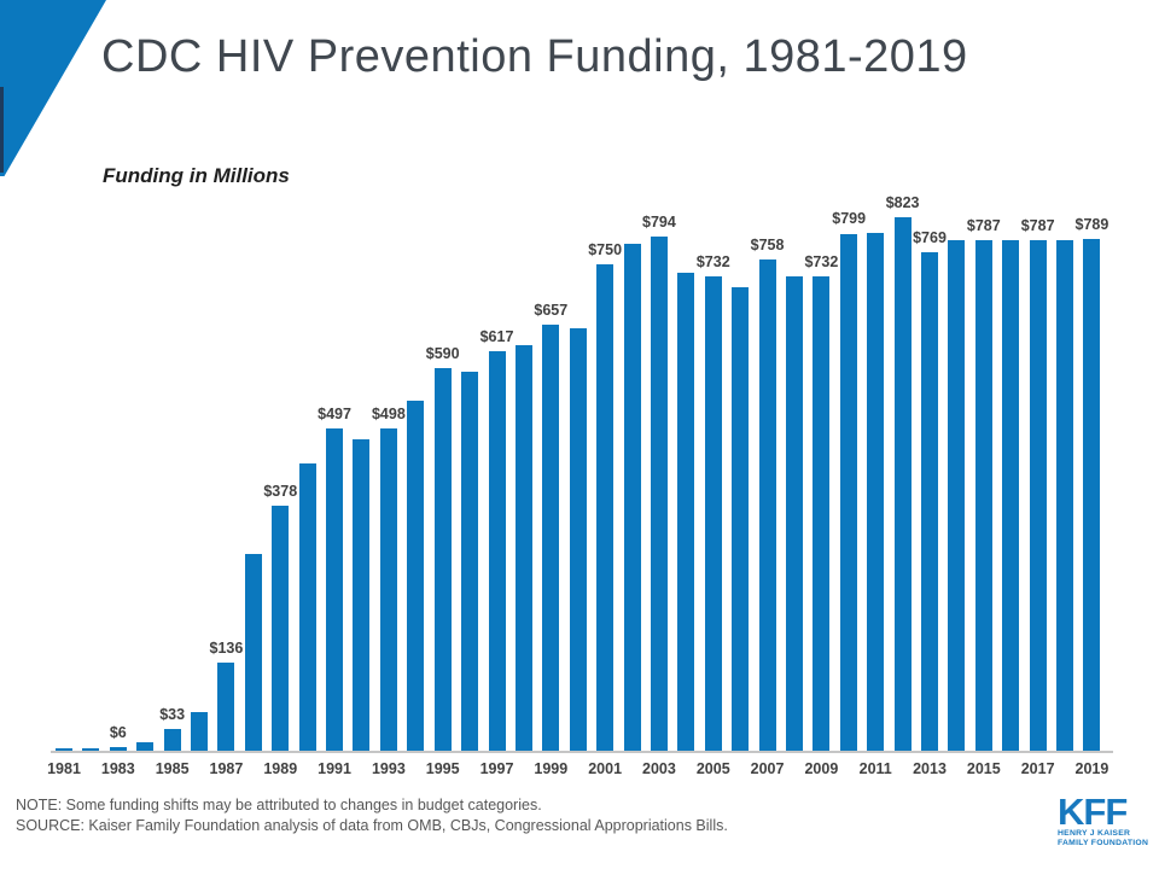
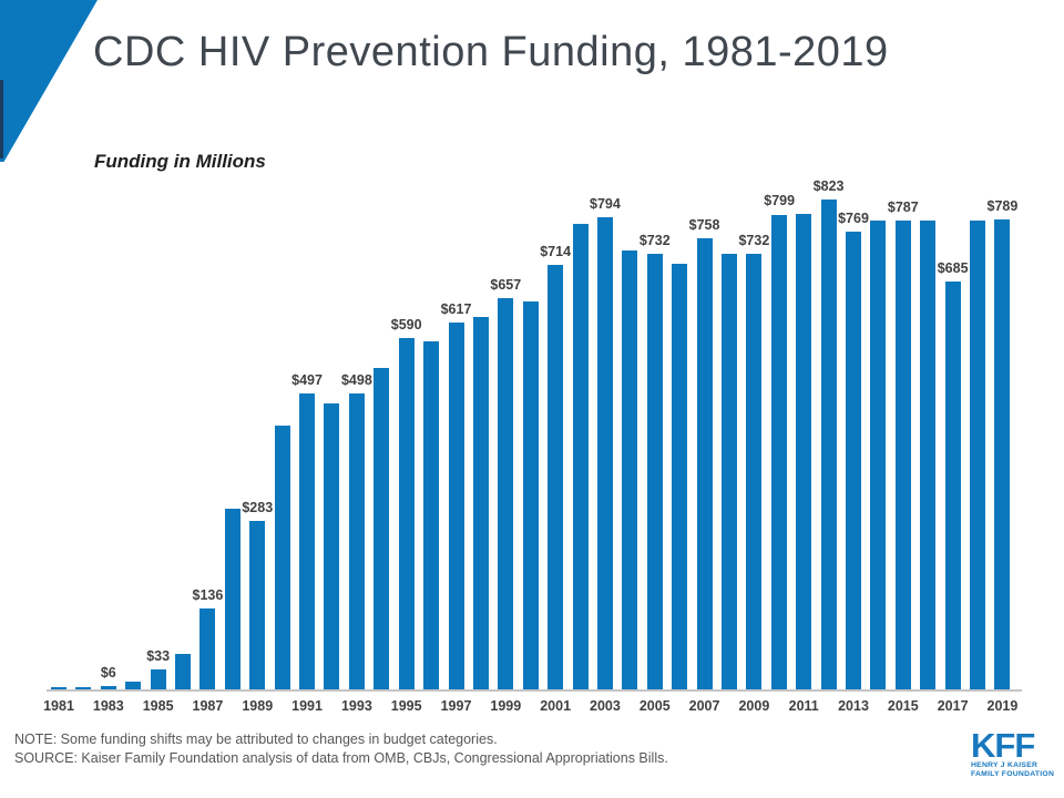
1989: $378 -> $283
2001: $750 -> $714
2017: $787 -> $685
